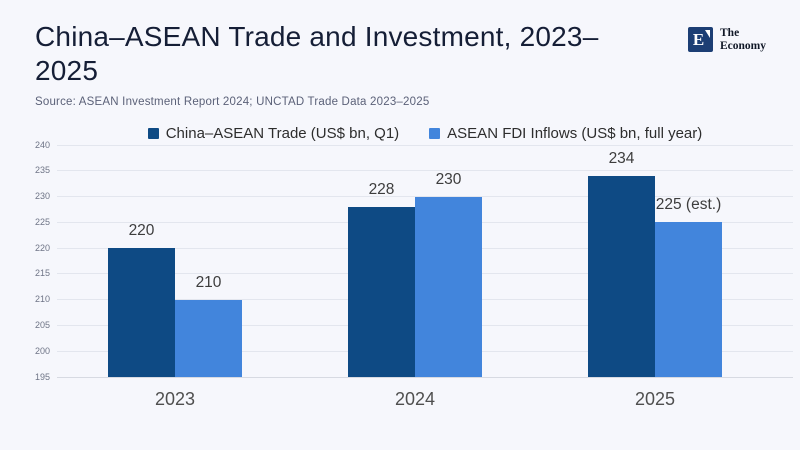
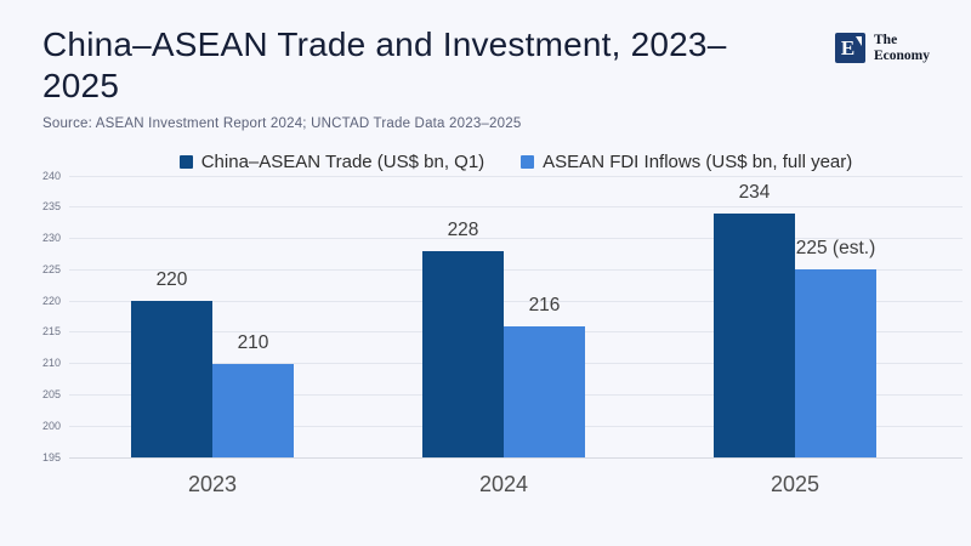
ASEAN FDI Inflows (US$ bn, full year)/2024: 230 -> 216
